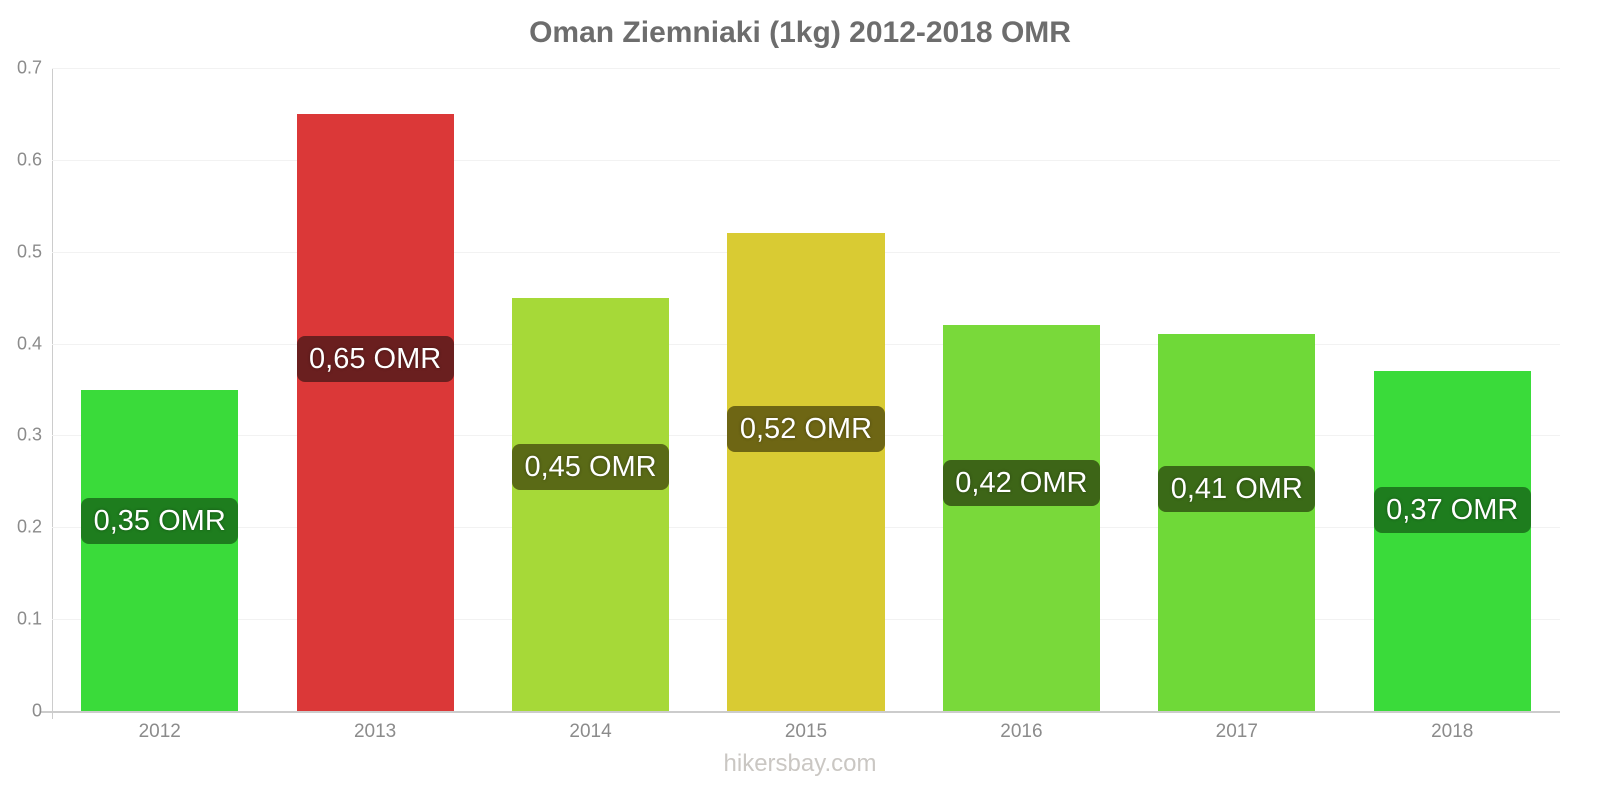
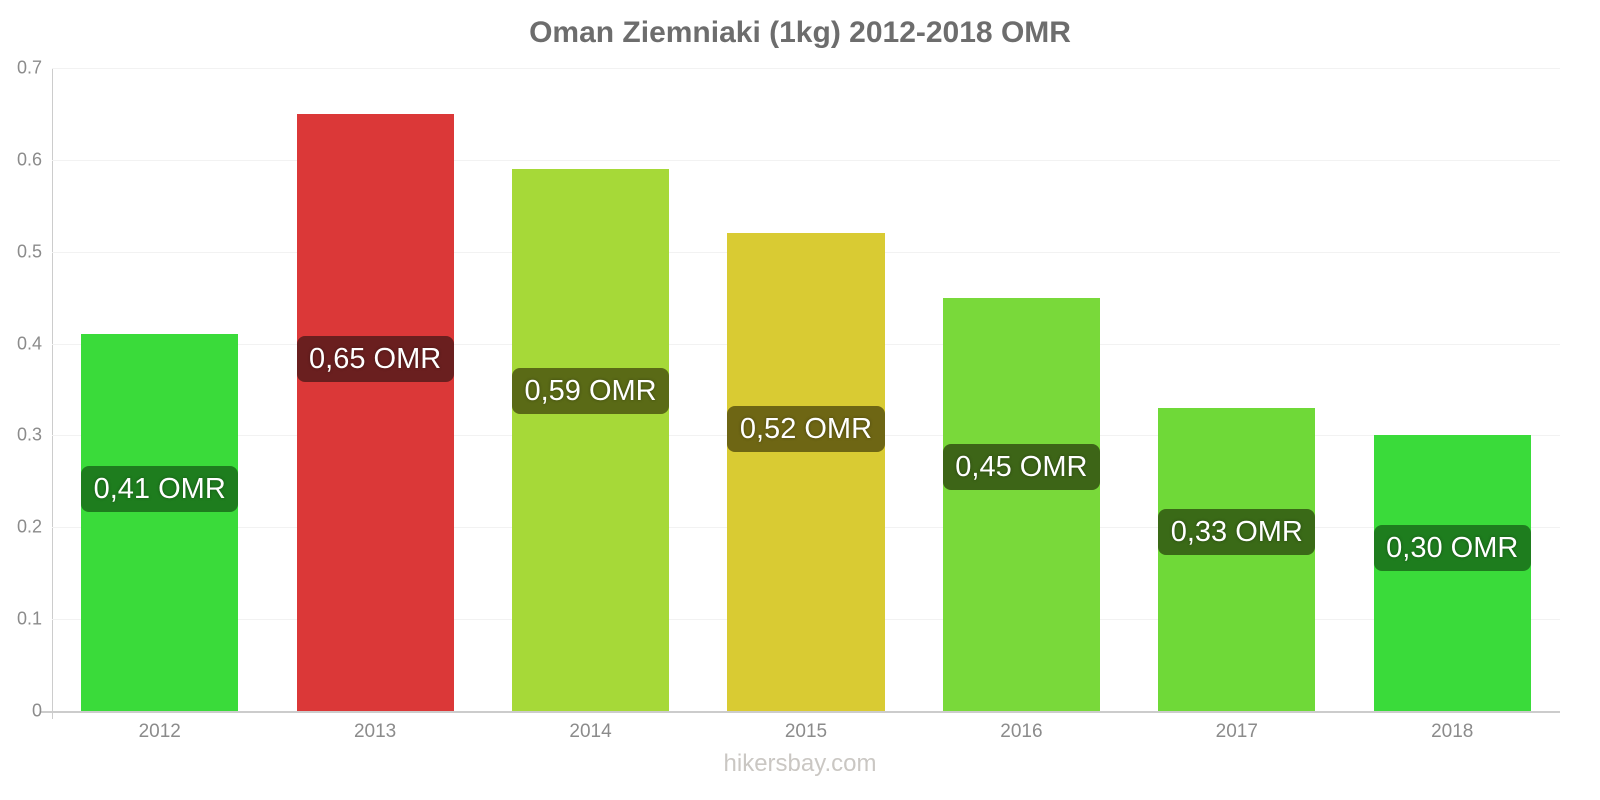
2012: 0,35 -> 0,41
2014: 0,45 -> 0,59
2016: 0,42 -> 0,45
2017: 0,41 -> 0,33
2018: 0,37 -> 0,30
